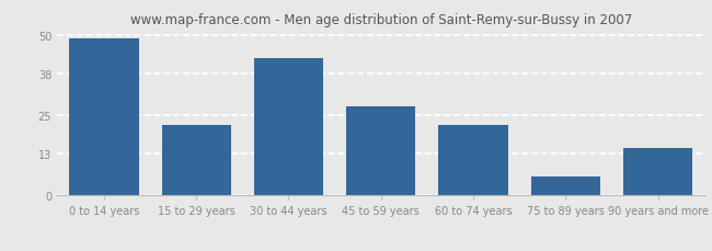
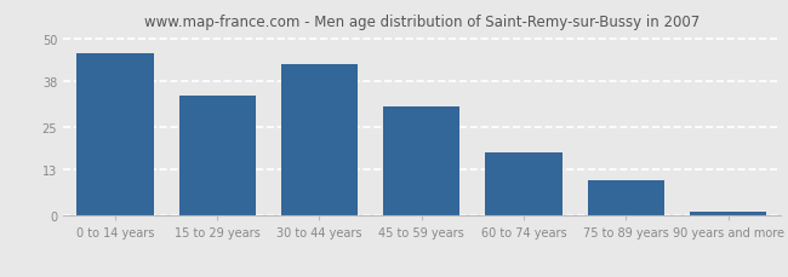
0 to 14 years: 49 -> 46
15 to 29 years: 22 -> 34
45 to 59 years: 28 -> 31
60 to 74 years: 22 -> 18
75 to 89 years: 6 -> 10
90 years and more: 15 -> 1
